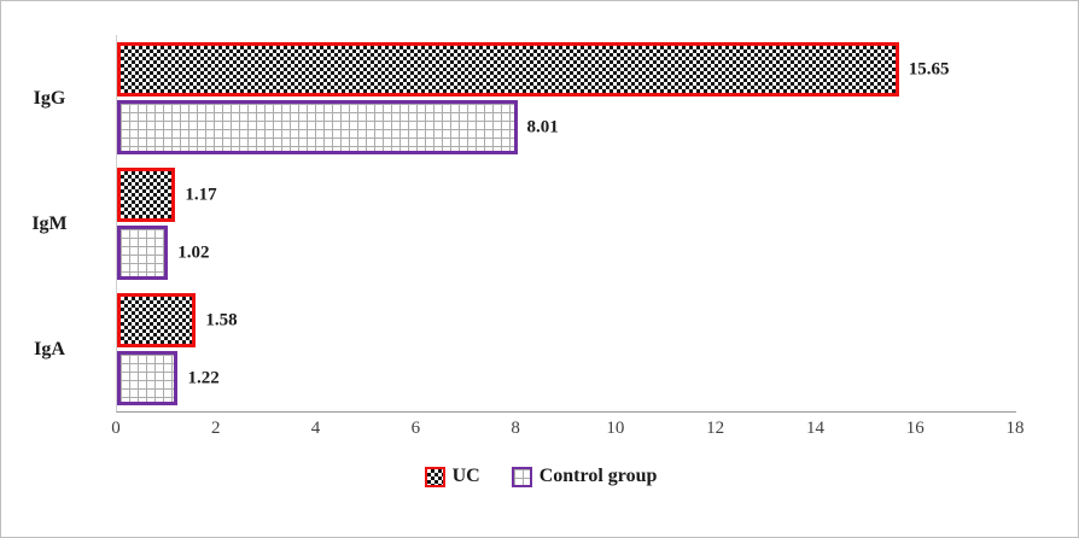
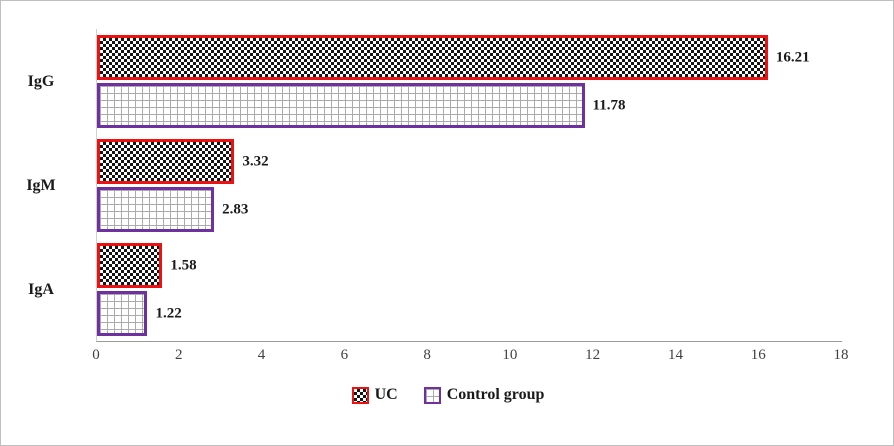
UC/IgG: 15.65 -> 16.21
Control group/IgG: 8.01 -> 11.78
UC/IgM: 1.17 -> 3.32
Control group/IgM: 1.02 -> 2.83
